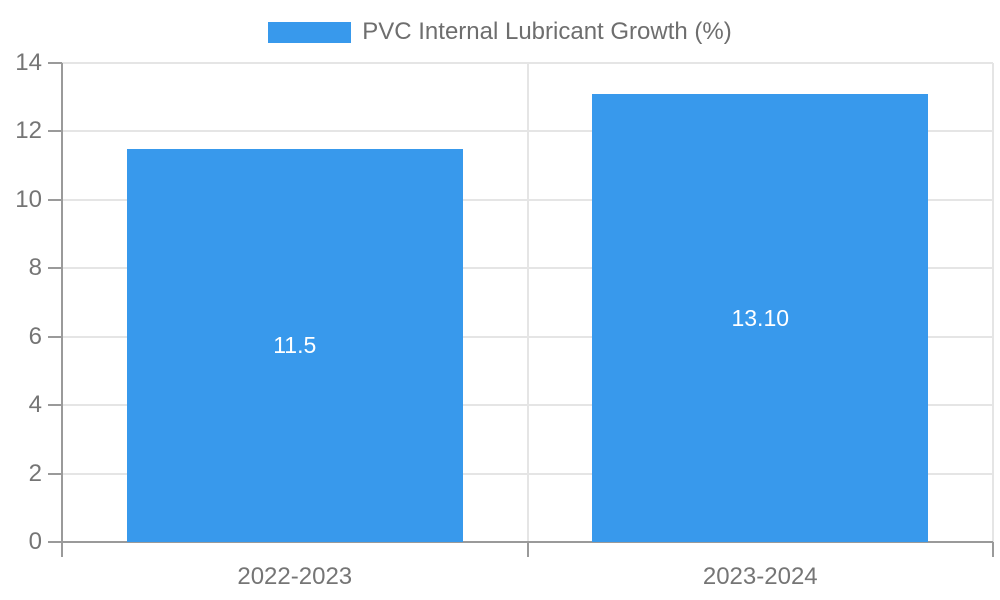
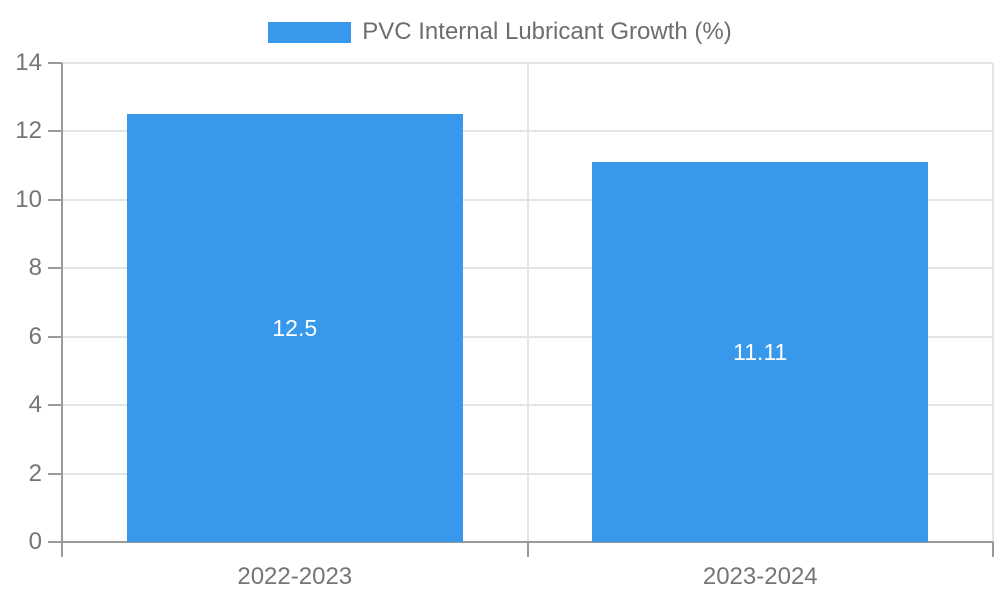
2022-2023: 11.5 -> 12.5
2023-2024: 13.10 -> 11.11
